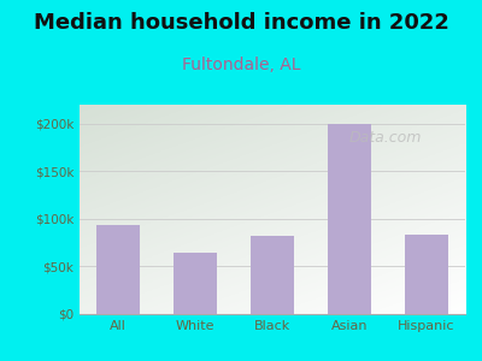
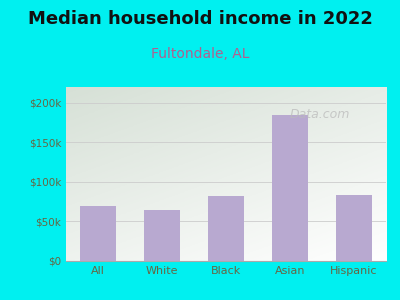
All: $94k -> $70k
Asian: $200k -> $185k
